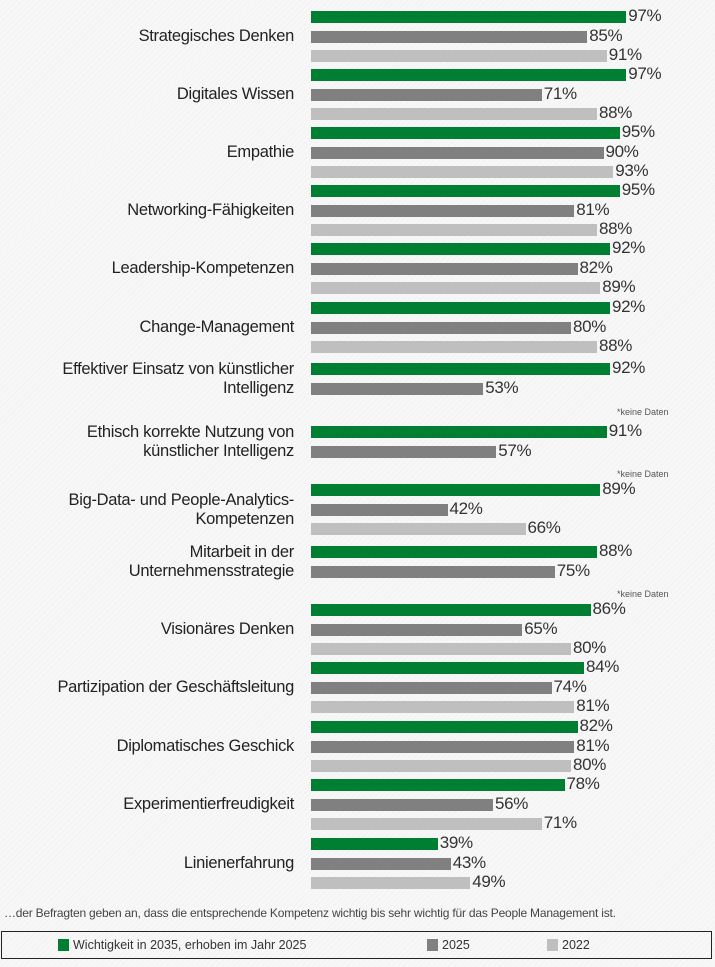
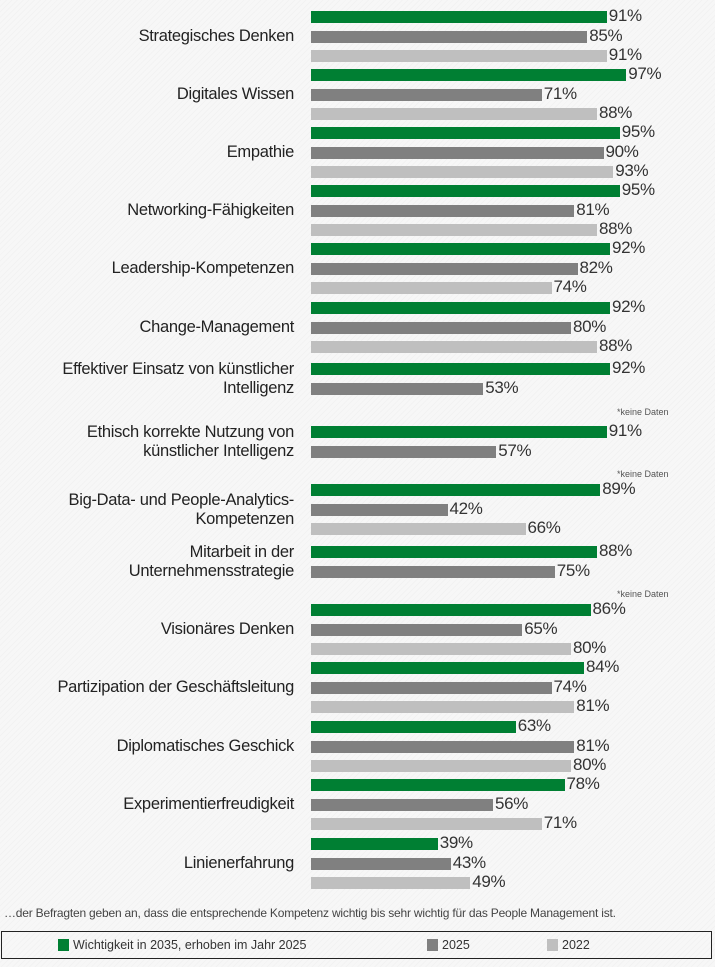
Wichtigkeit in 2035, erhoben im Jahr 2025/Strategisches Denken: 97% -> 91%
2022/Leadership-Kompetenzen: 89% -> 74%
Wichtigkeit in 2035, erhoben im Jahr 2025/Diplomatisches Geschick: 82% -> 63%
